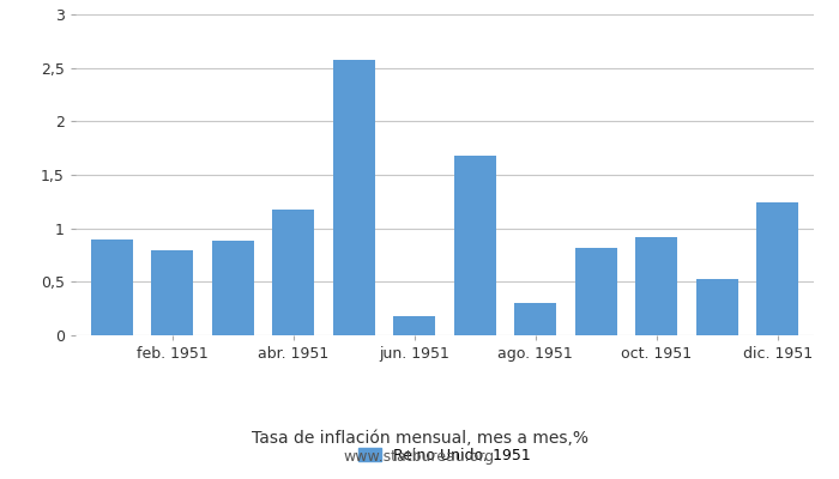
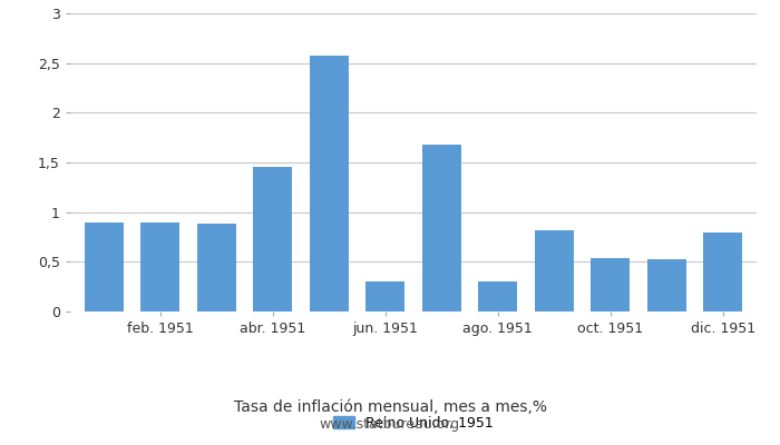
feb. 1951: 0,80 -> 0,90
abr. 1951: 1,18 -> 1,46
jun. 1951: 0,18 -> 0,30
oct. 1951: 0,92 -> 0,54
dic. 1951: 1,24 -> 0,80
